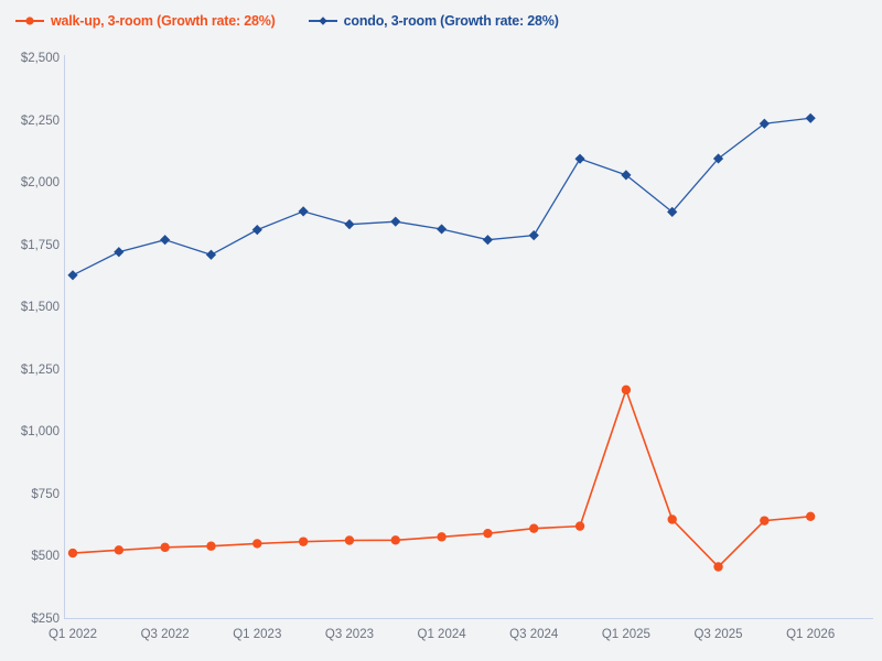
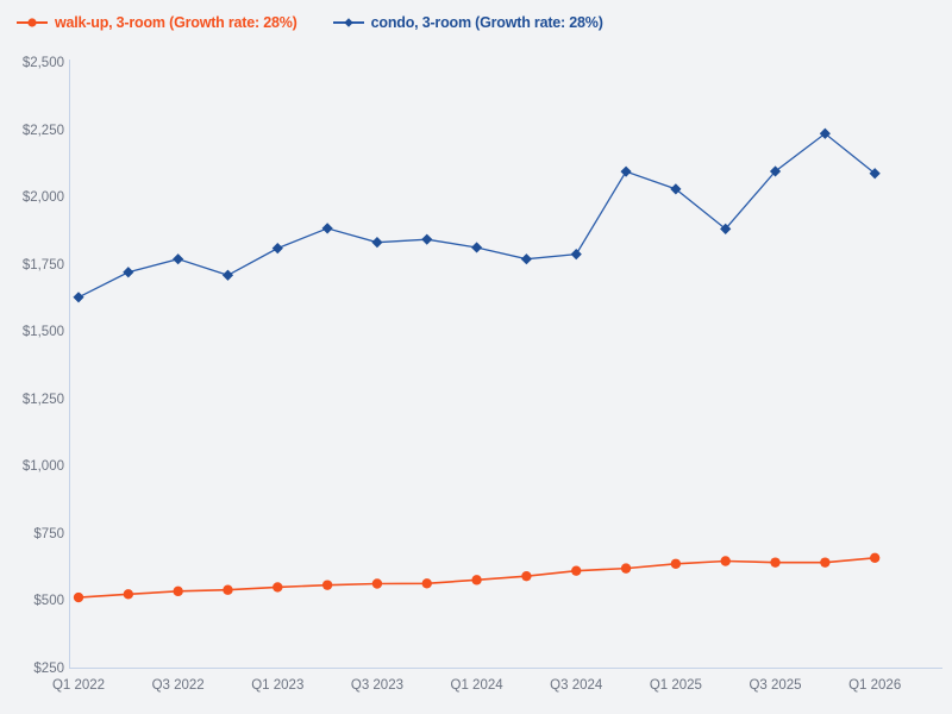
walk-up, 3-room (Growth rate: 28%)/Q1 2025: $1170 -> $640
walk-up, 3-room (Growth rate: 28%)/Q3 2025: $460 -> $640
condo, 3-room (Growth rate: 28%)/Q1 2026: $2260 -> $2090
